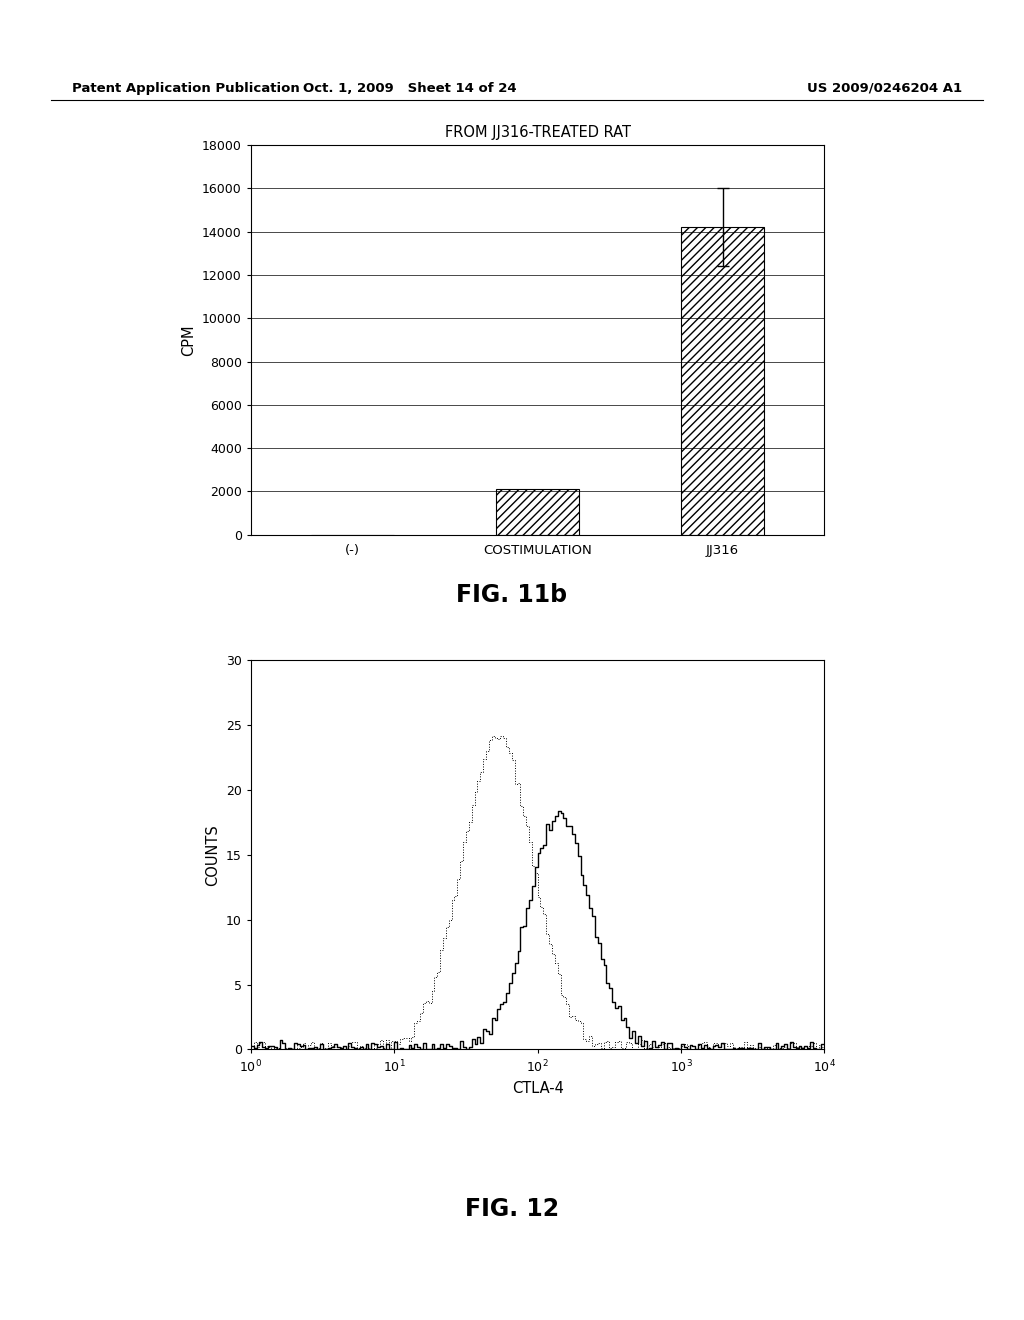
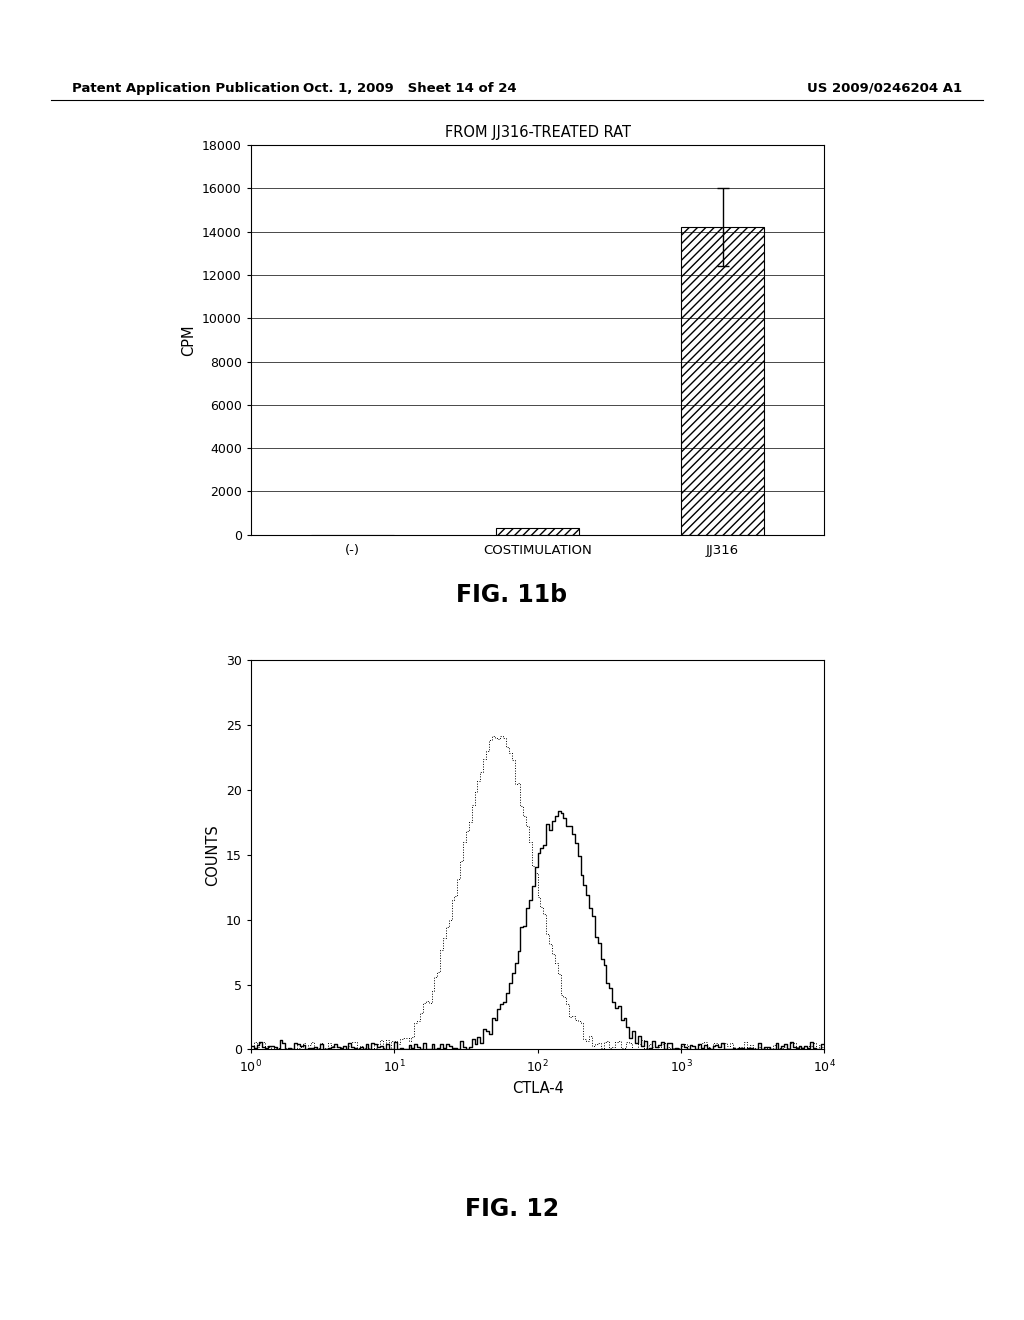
FROM JJ316-TREATED RAT/COSTIMULATION: 2100 -> 300
